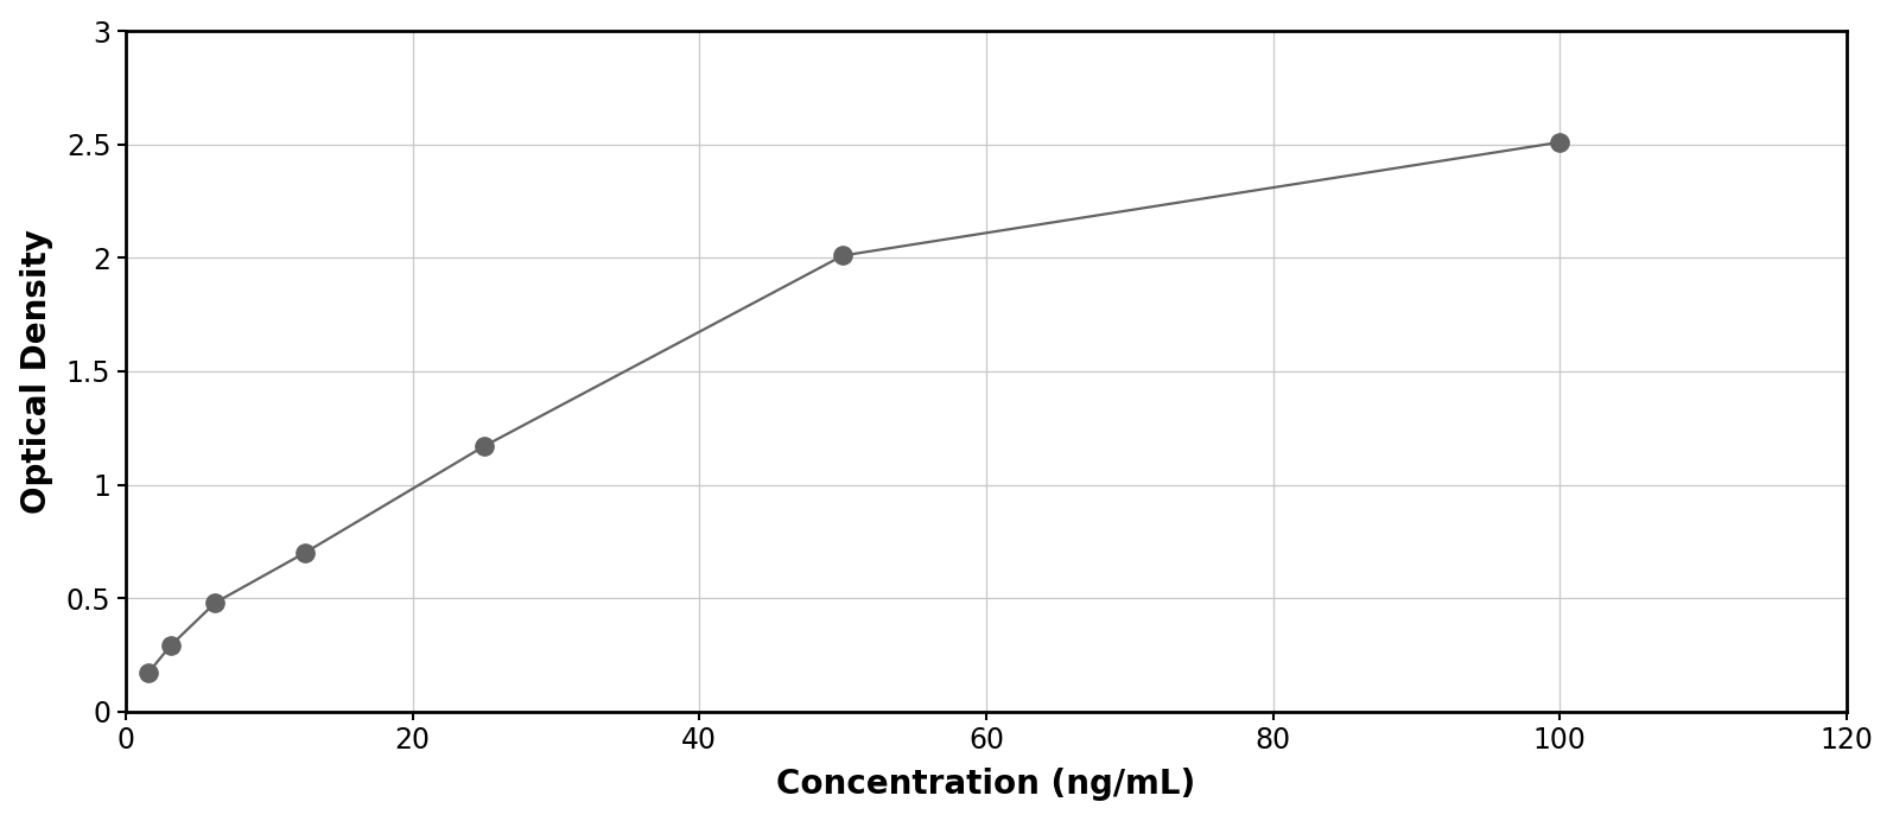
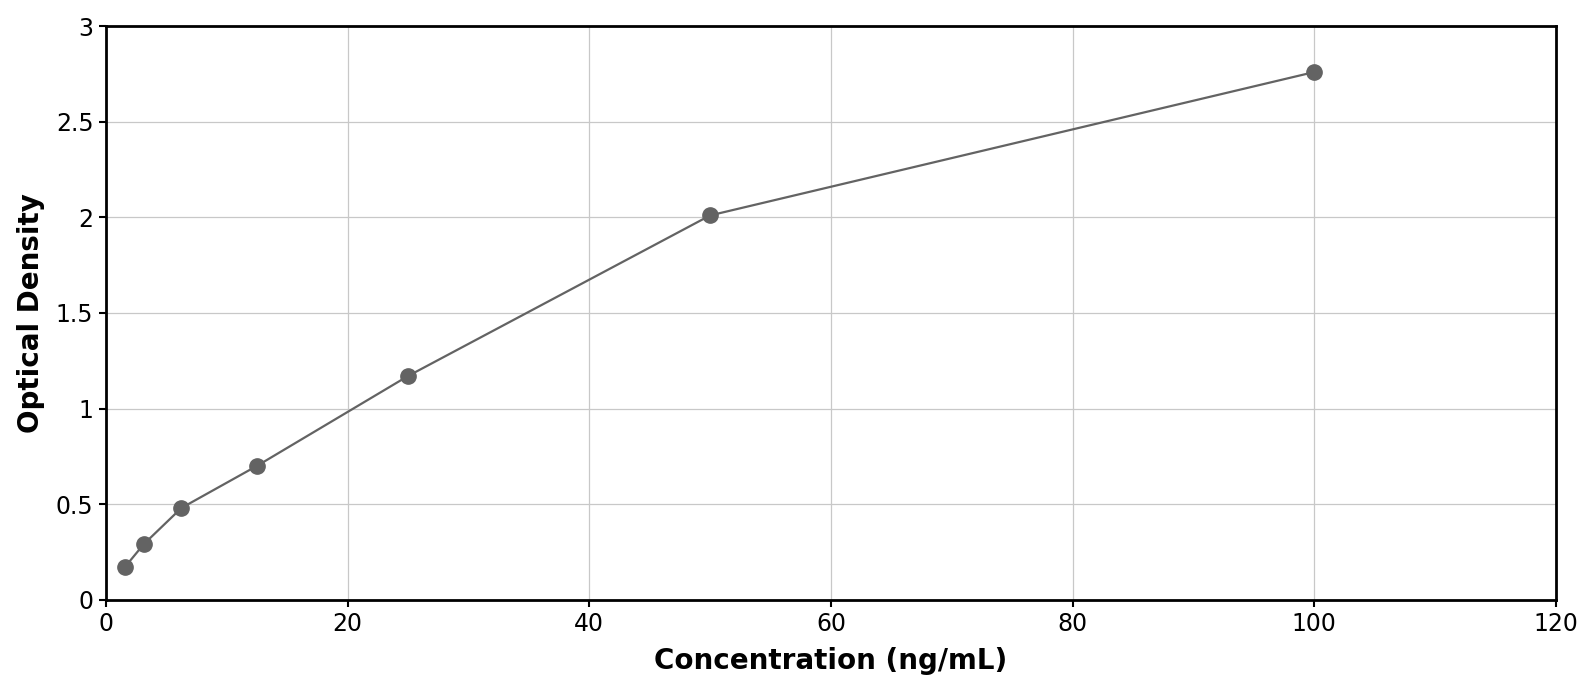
100: 2.51 -> 2.76
